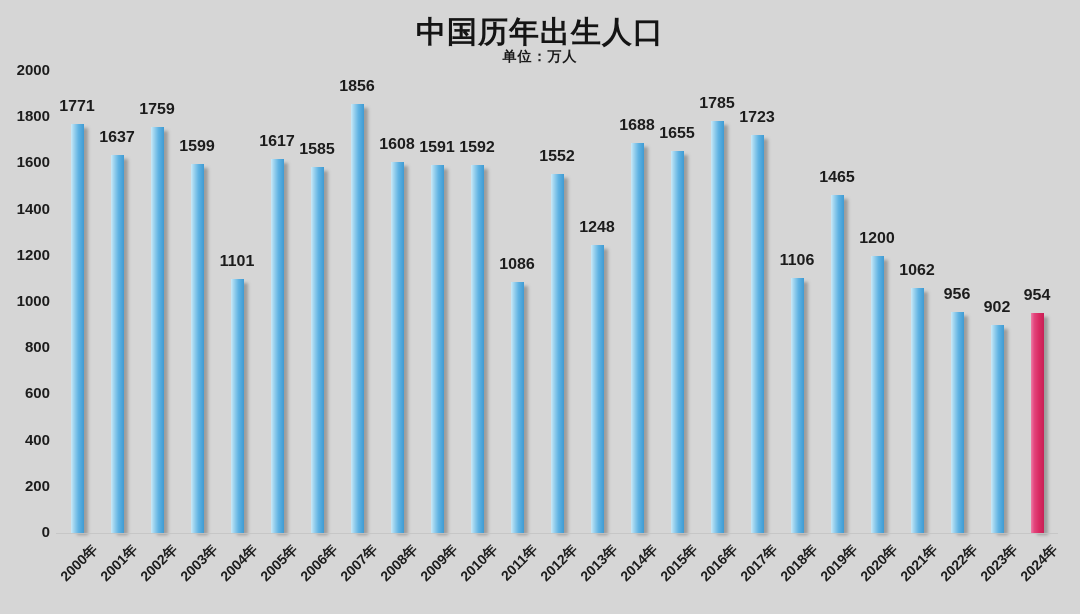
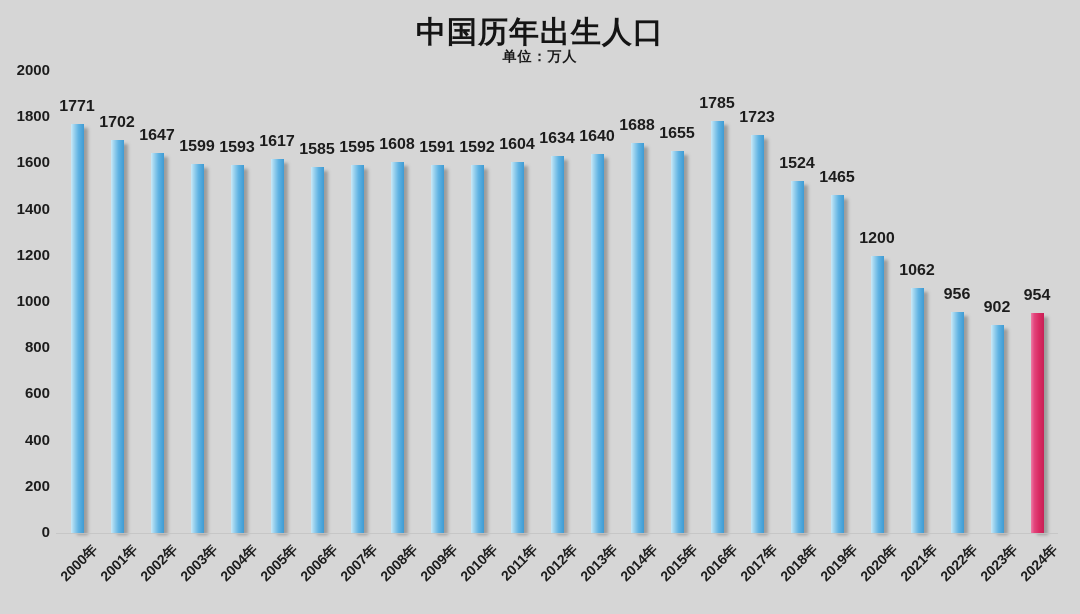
2001年: 1637 -> 1702
2002年: 1759 -> 1647
2004年: 1101 -> 1593
2007年: 1856 -> 1595
2011年: 1086 -> 1604
2012年: 1552 -> 1634
2013年: 1248 -> 1640
2018年: 1106 -> 1524
